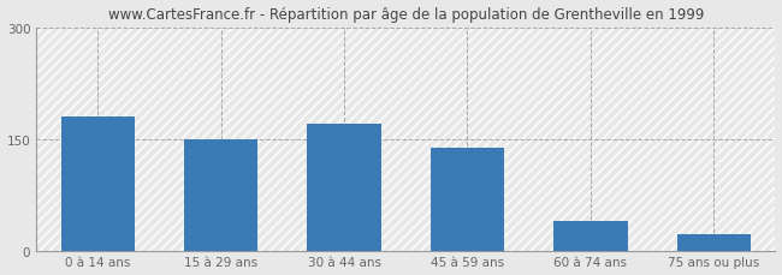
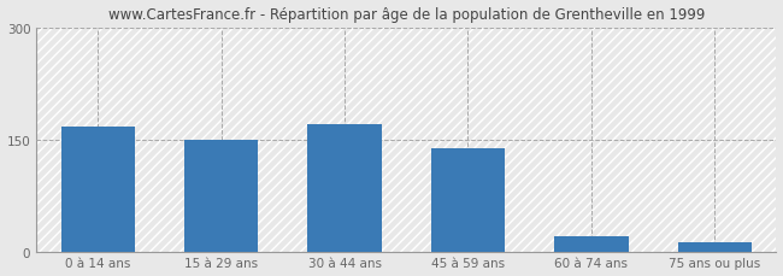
0 à 14 ans: 180 -> 168
60 à 74 ans: 40 -> 20
75 ans ou plus: 22 -> 13
